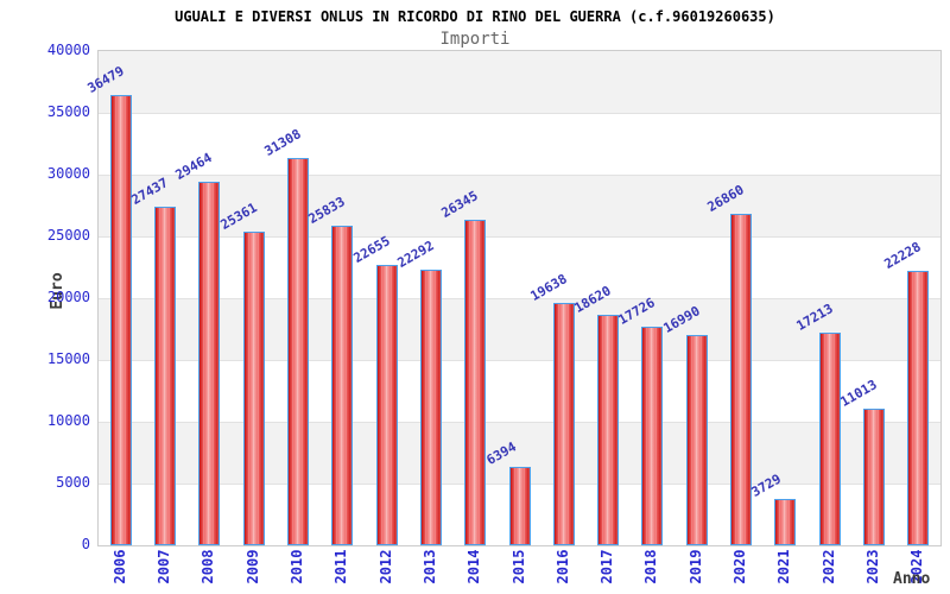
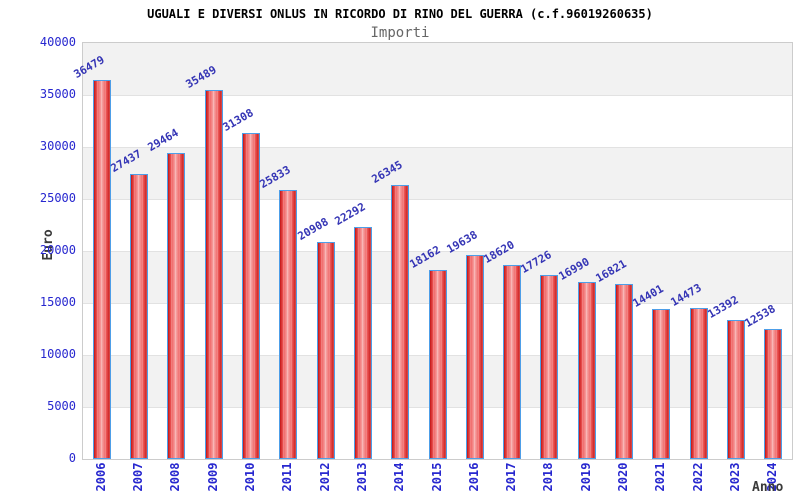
2009: 25361 -> 35489
2012: 22655 -> 20908
2015: 6394 -> 18162
2020: 26860 -> 16821
2021: 3729 -> 14401
2022: 17213 -> 14473
2023: 11013 -> 13392
2024: 22228 -> 12538
